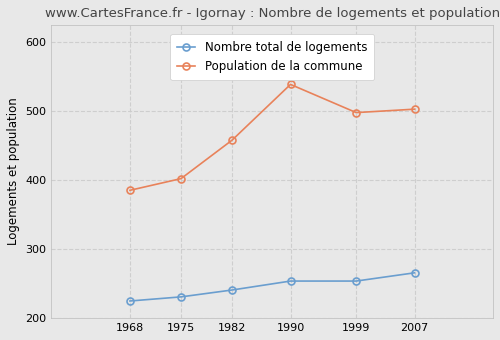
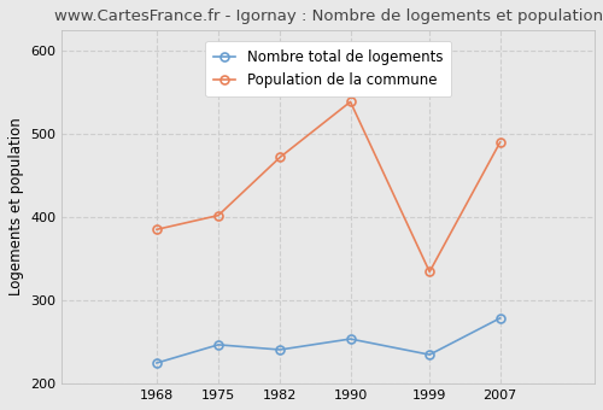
Nombre total de logements/1975: 230 -> 246
Population de la commune/1982: 458 -> 472
Nombre total de logements/1999: 253 -> 234
Population de la commune/1999: 498 -> 334
Nombre total de logements/2007: 265 -> 278
Population de la commune/2007: 503 -> 490
